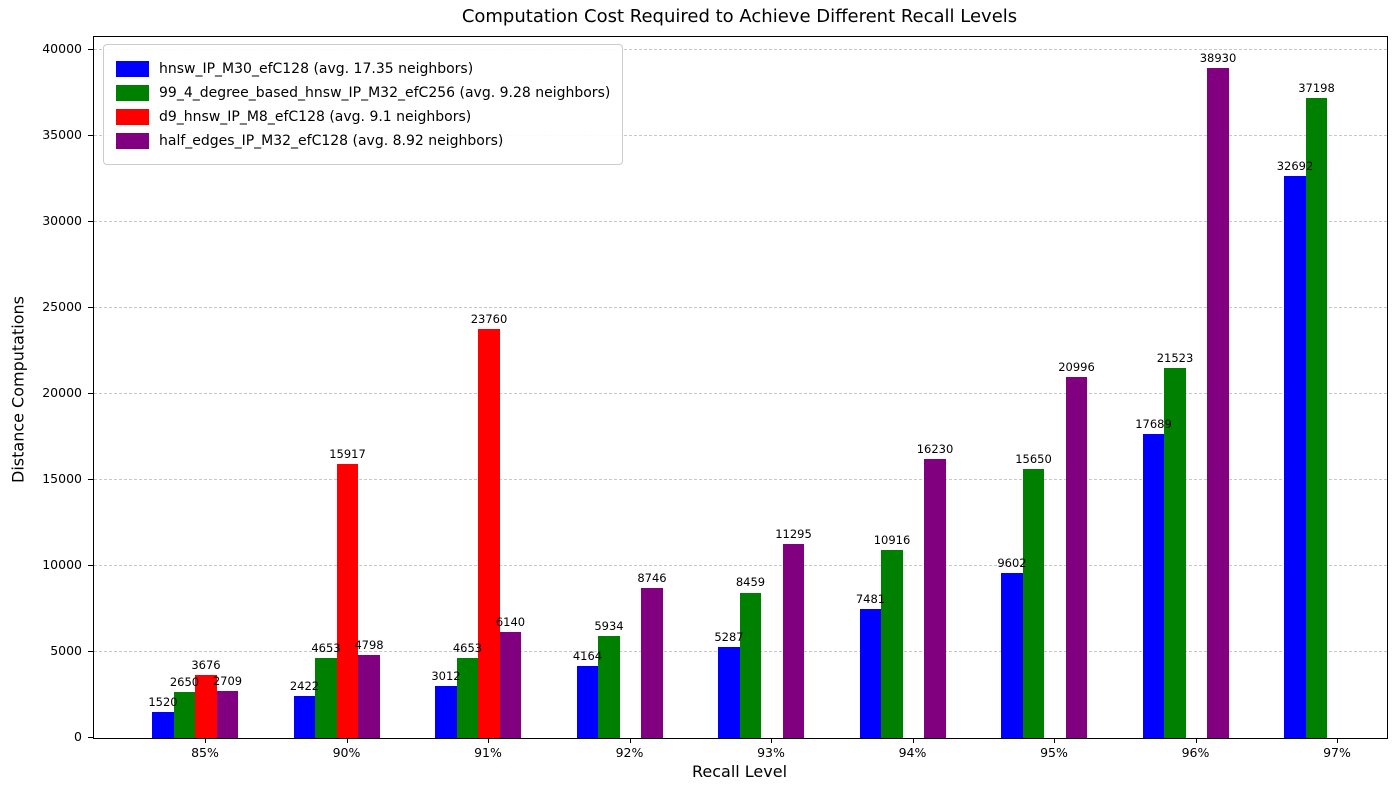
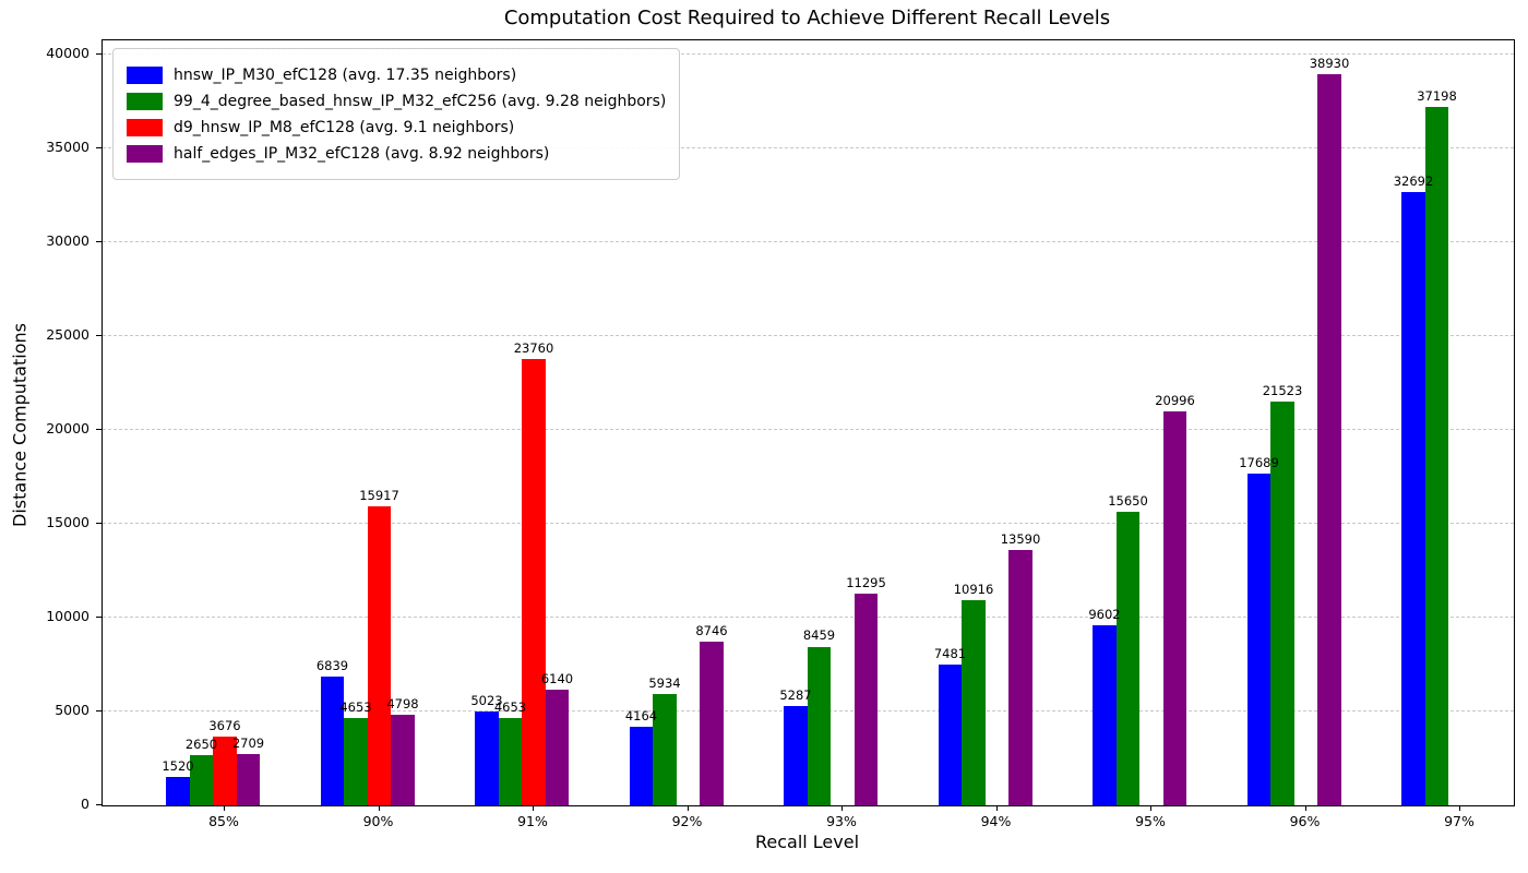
hnsw_IP_M30_efC128 (avg. 17.35 neighbors)/90%: 2422 -> 6839
hnsw_IP_M30_efC128 (avg. 17.35 neighbors)/91%: 3012 -> 5023
half_edges_IP_M32_efC128 (avg. 8.92 neighbors)/94%: 16230 -> 13590
